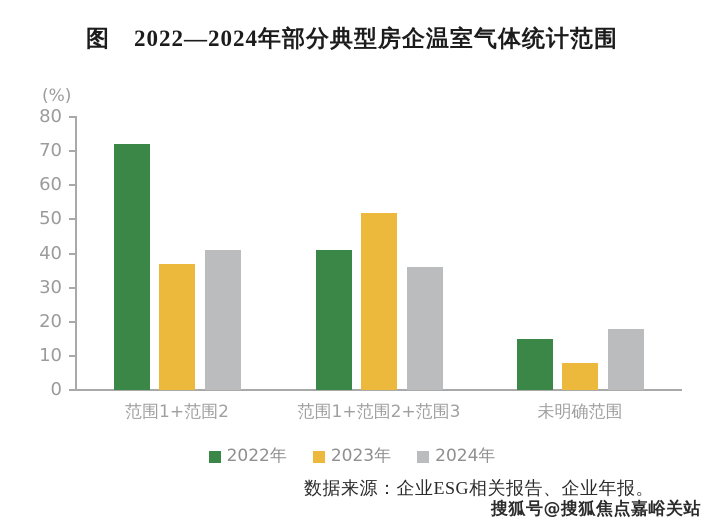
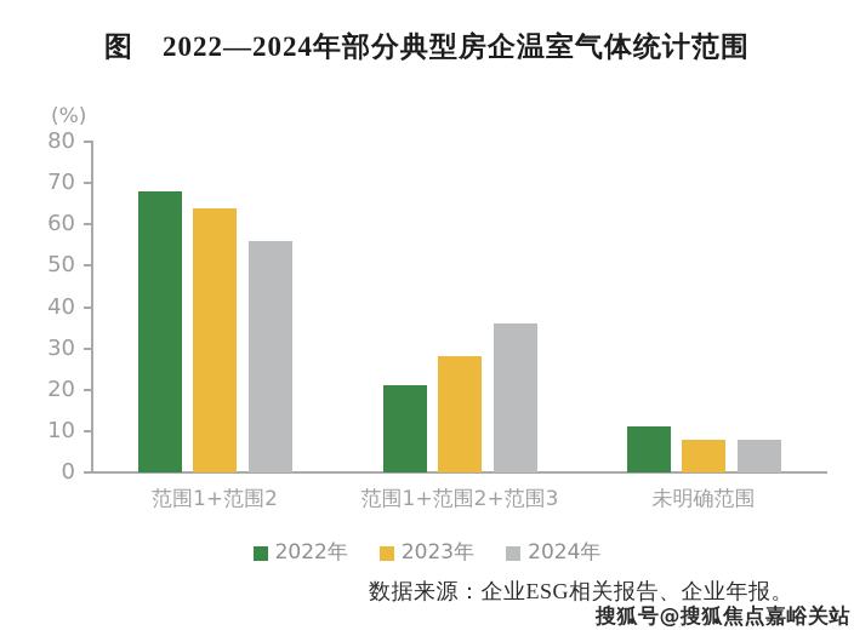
2022年/范围1+范围2: 72 -> 68
2023年/范围1+范围2: 37 -> 64
2024年/范围1+范围2: 41 -> 56
2022年/范围1+范围2+范围3: 41 -> 21
2023年/范围1+范围2+范围3: 52 -> 28
2022年/未明确范围: 15 -> 11
2024年/未明确范围: 18 -> 8
